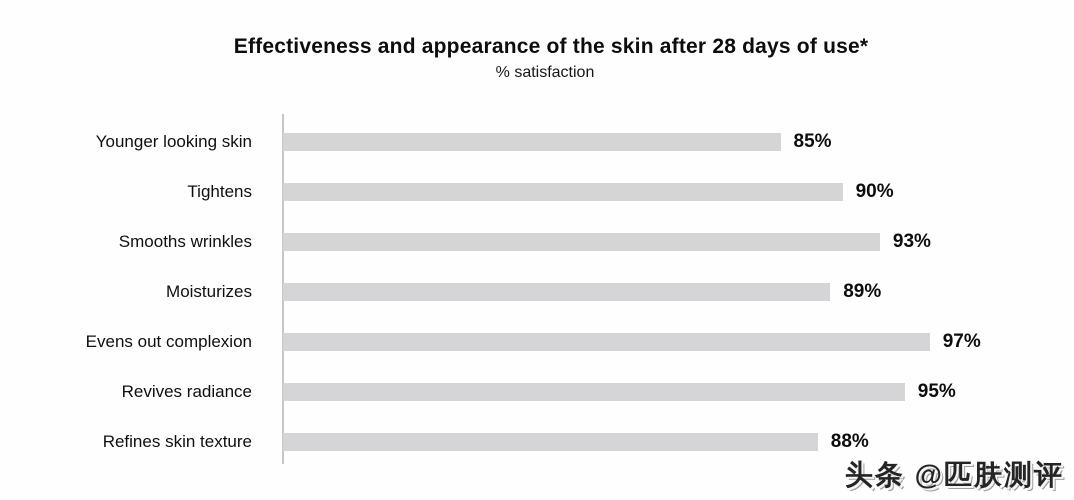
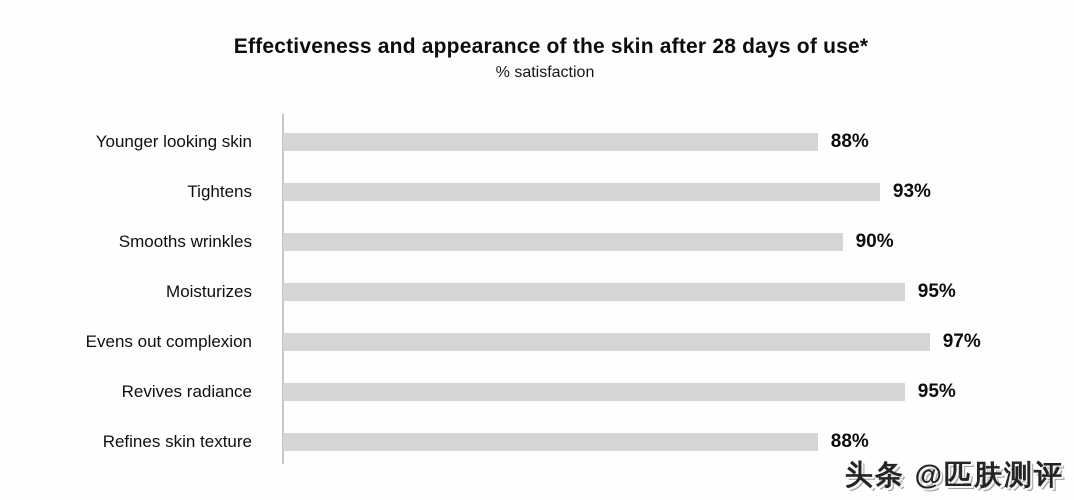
Younger looking skin: 85% -> 88%
Tightens: 90% -> 93%
Smooths wrinkles: 93% -> 90%
Moisturizes: 89% -> 95%
